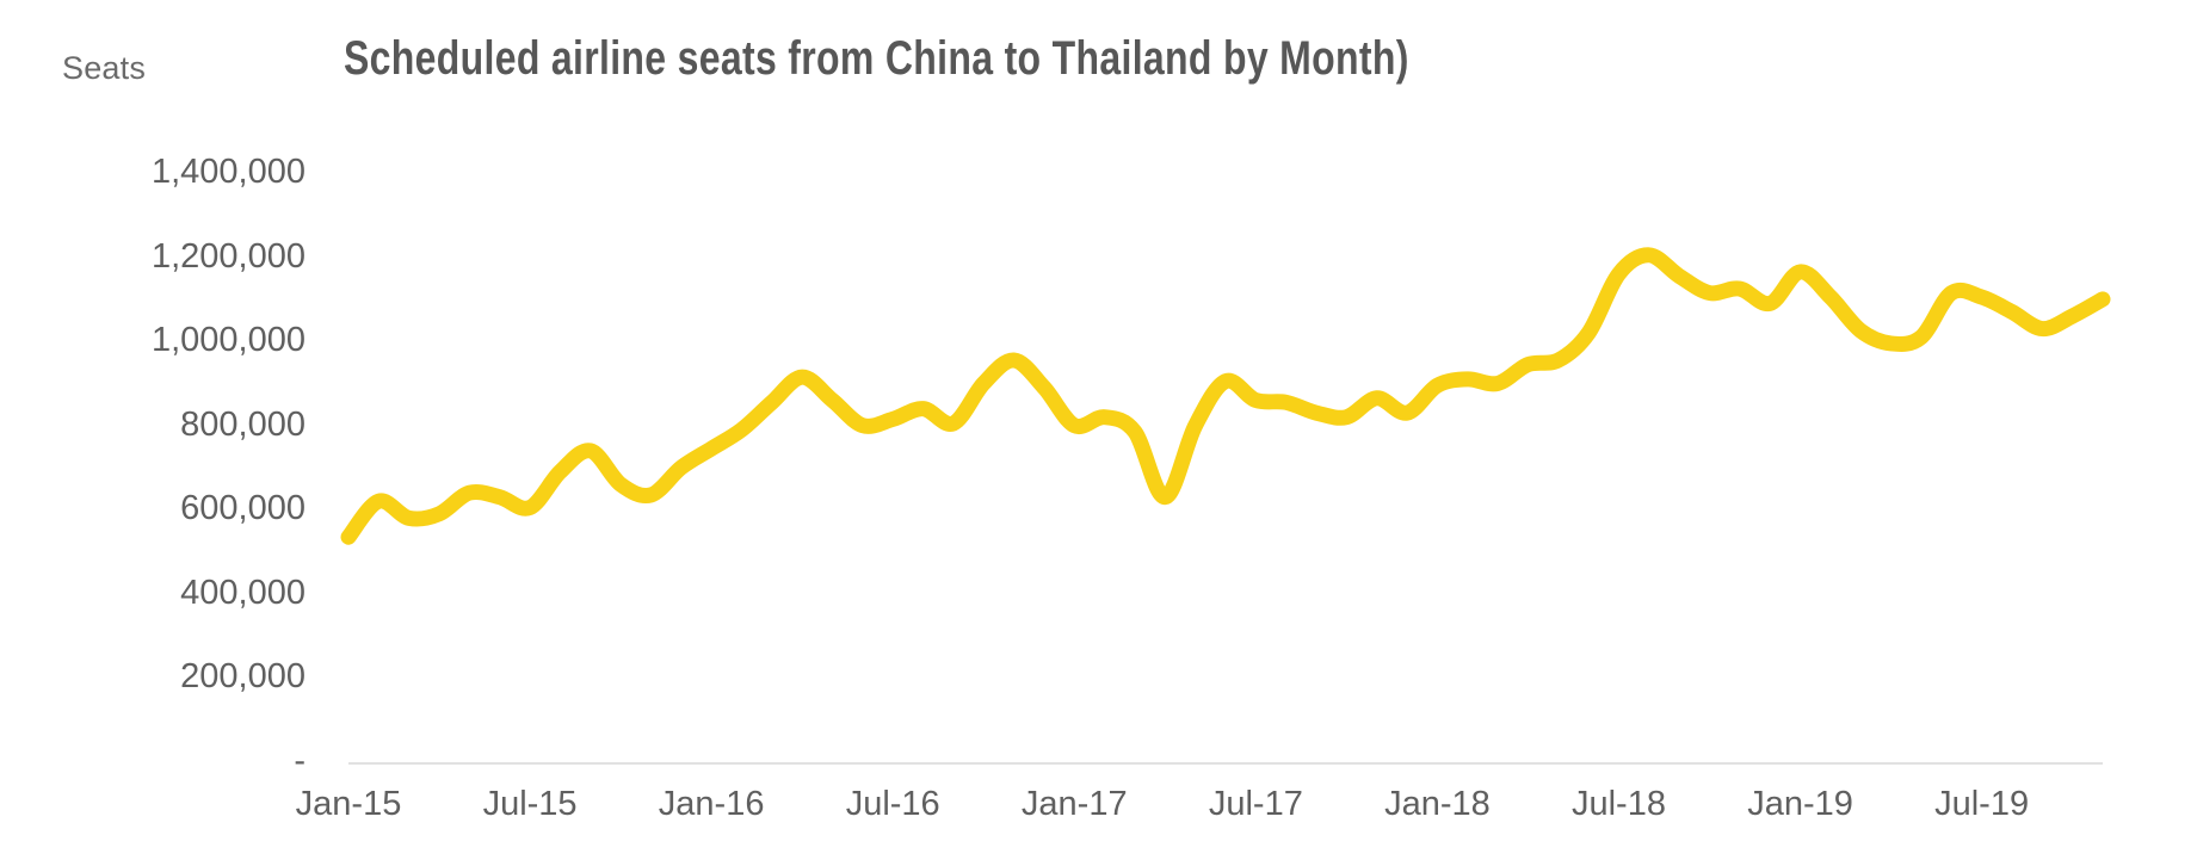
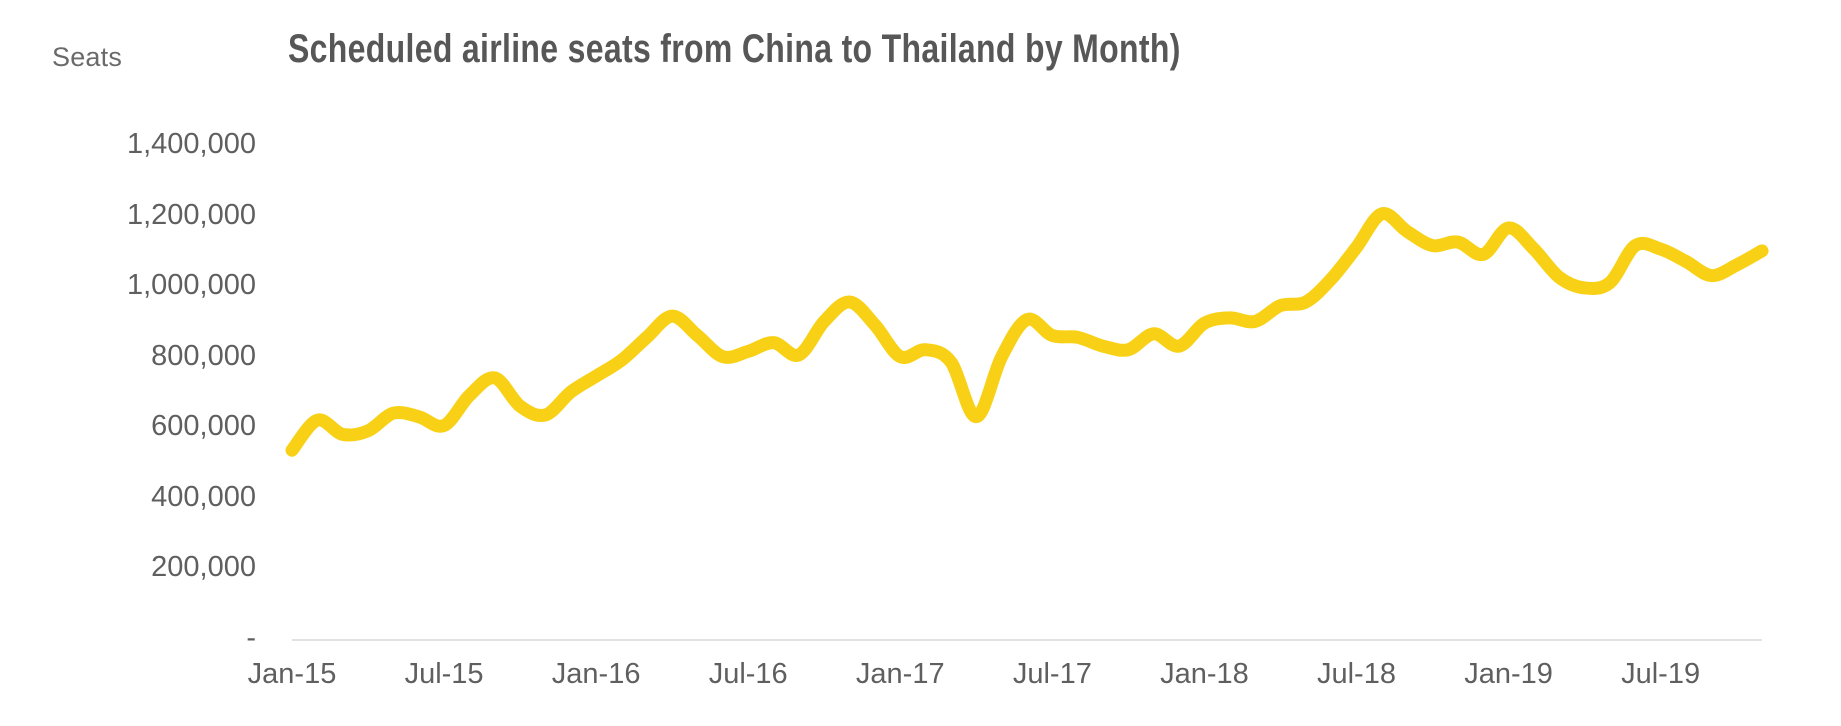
Jul-18: 1160000 -> 1110000
